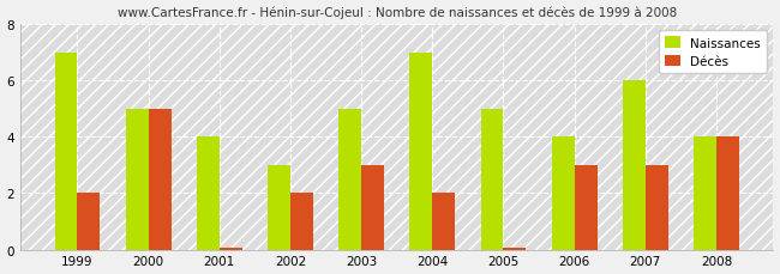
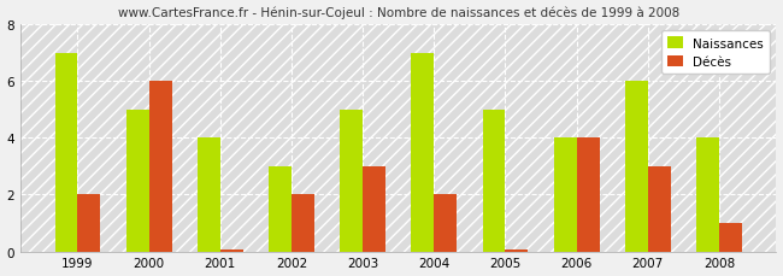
Décès/2000: 5.00 -> 6.00
Décès/2006: 3.00 -> 4.00
Décès/2008: 4.00 -> 1.00
